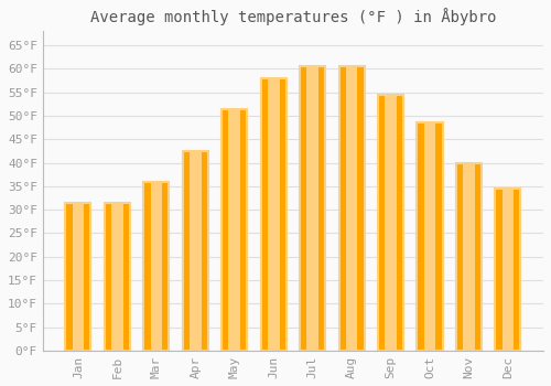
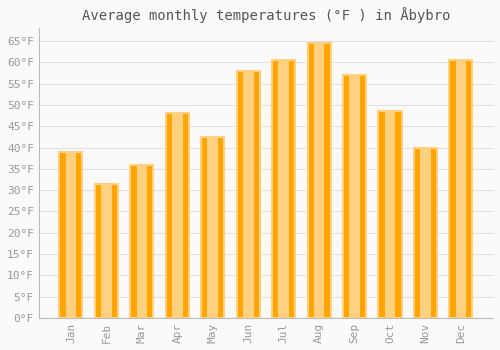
Jan: 31.5°F -> 39.0°F
Apr: 42.5°F -> 48.0°F
May: 51.5°F -> 42.5°F
Aug: 60.5°F -> 64.5°F
Sep: 54.5°F -> 57.0°F
Dec: 34.5°F -> 60.5°F
